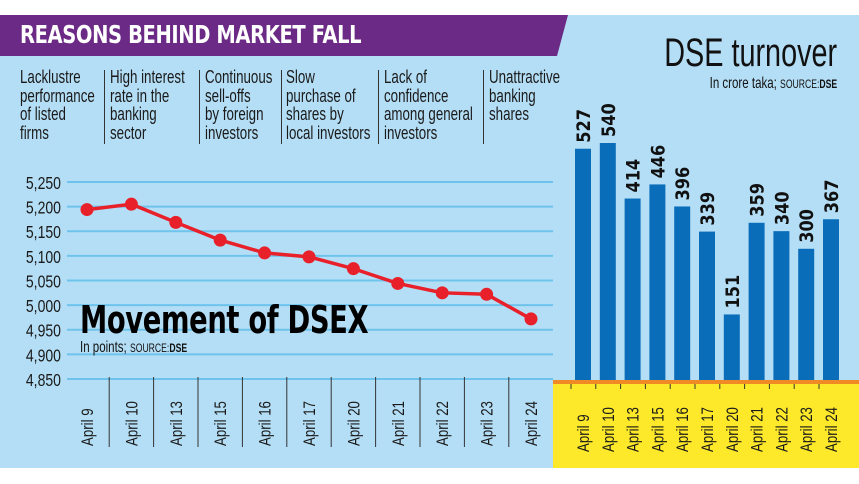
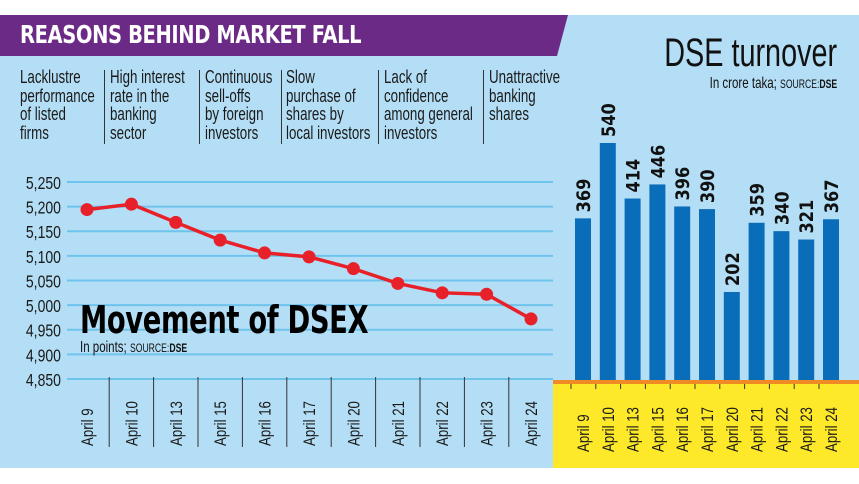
DSE turnover/April 9: 527 -> 369
DSE turnover/April 17: 339 -> 390
DSE turnover/April 20: 151 -> 202
DSE turnover/April 23: 300 -> 321
